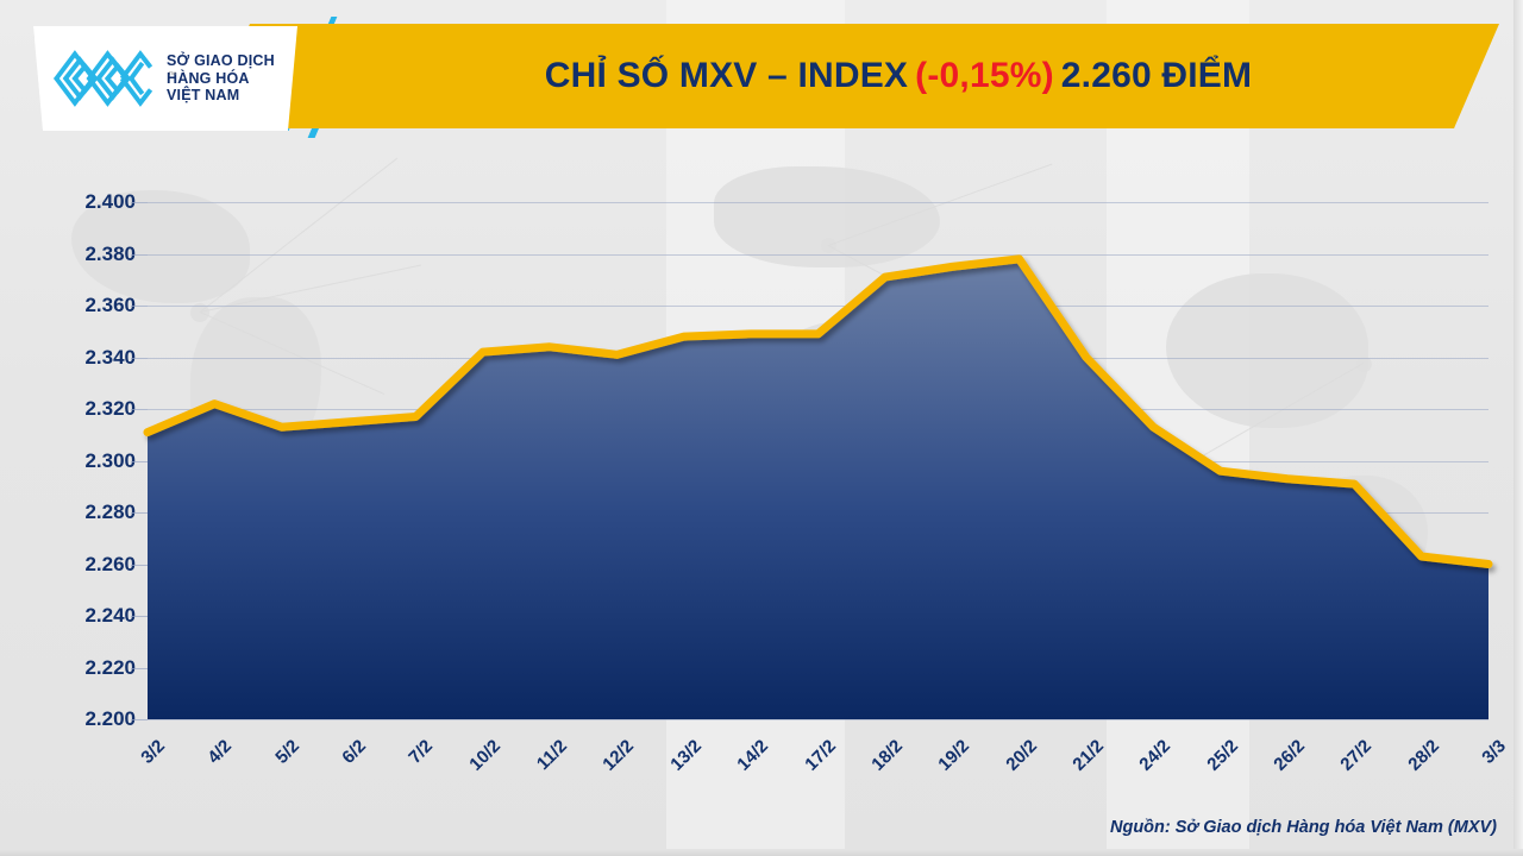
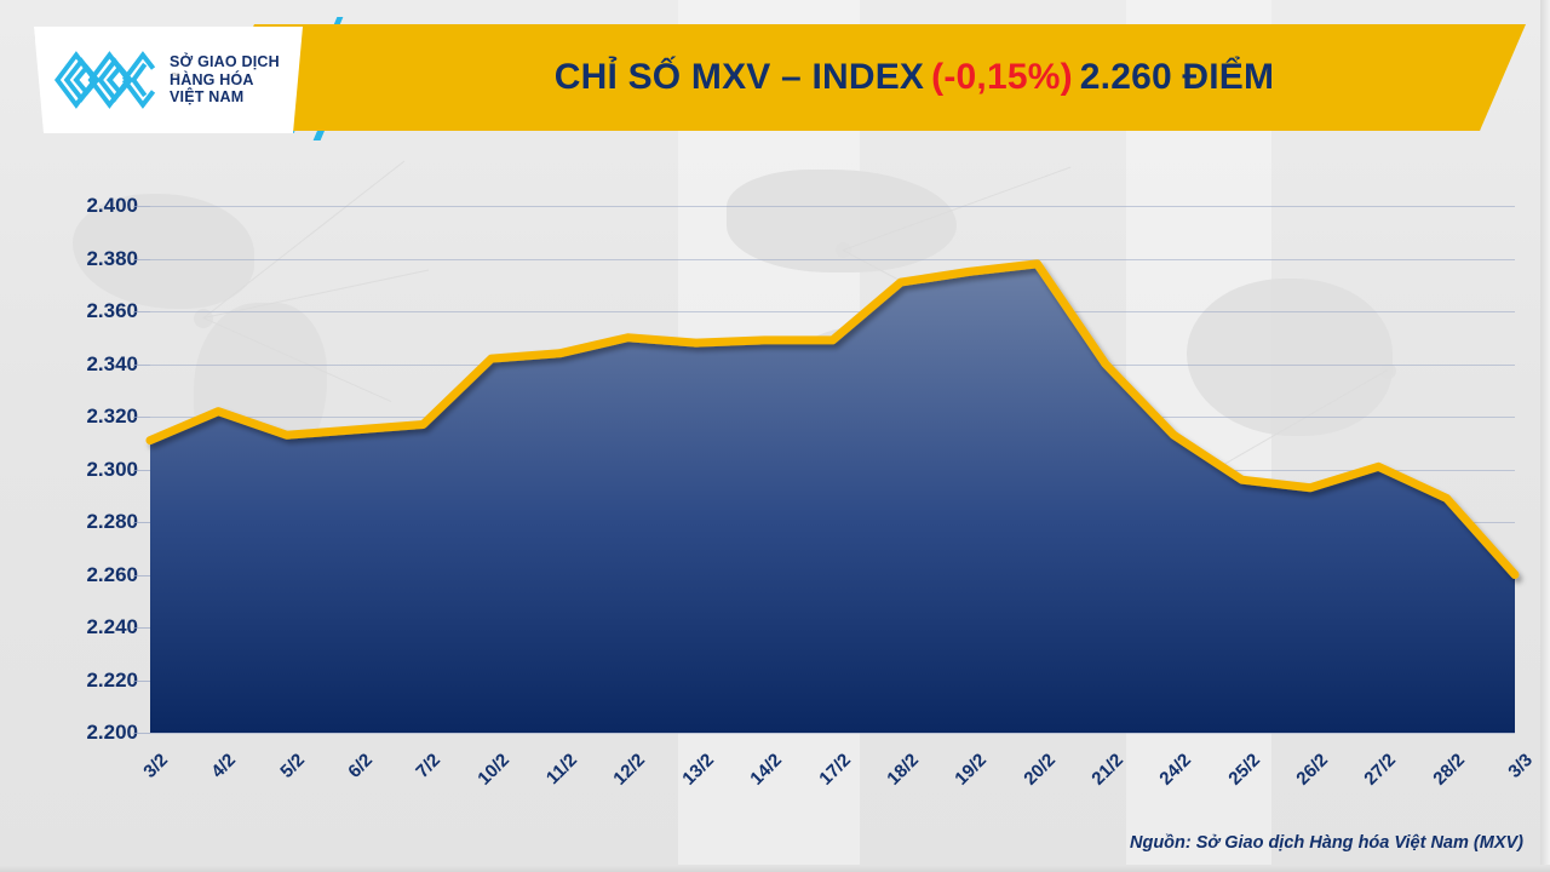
12/2: 2341 -> 2350
27/2: 2291 -> 2301
28/2: 2263 -> 2289
